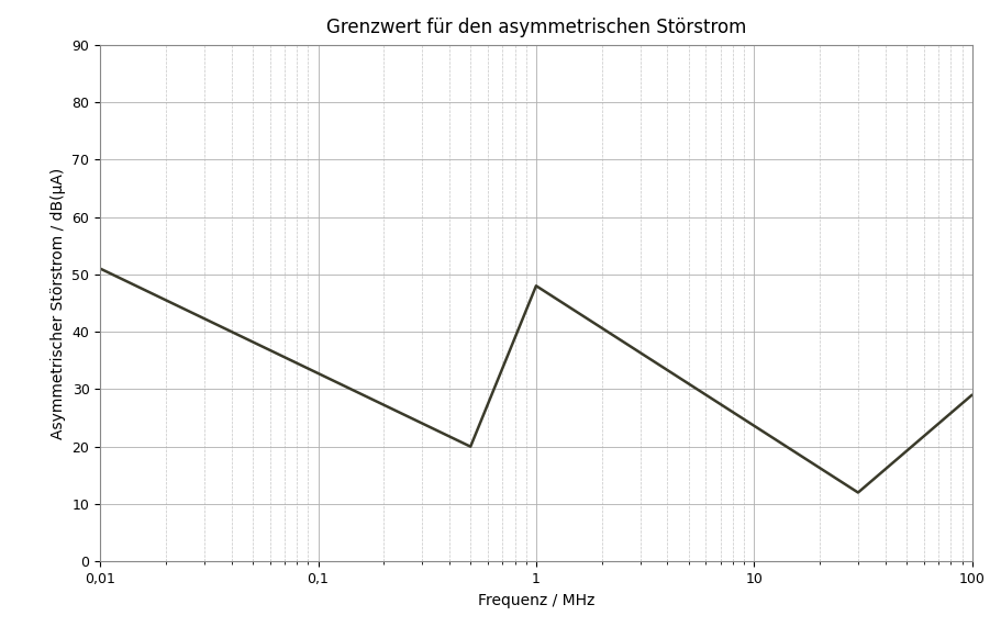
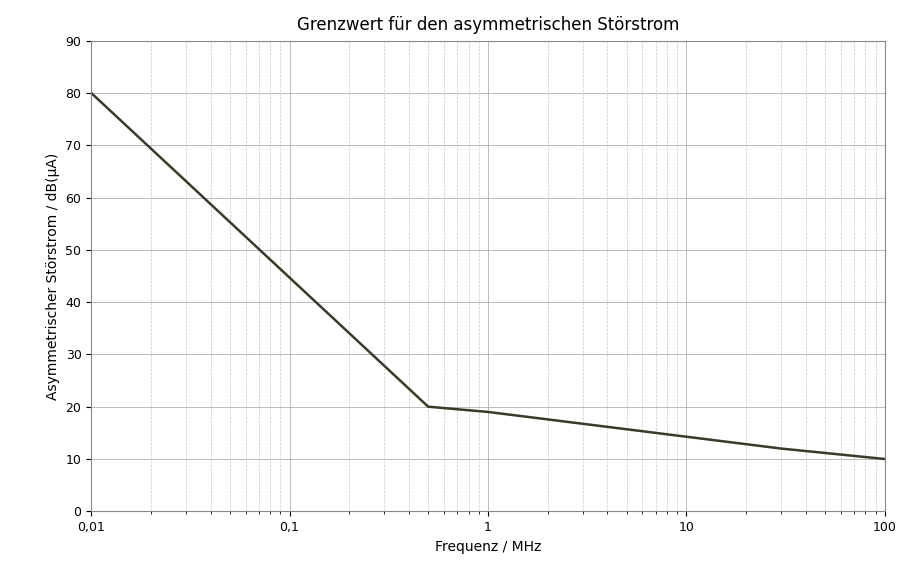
0,01: 51 -> 80
1: 48 -> 19
100: 29 -> 10
